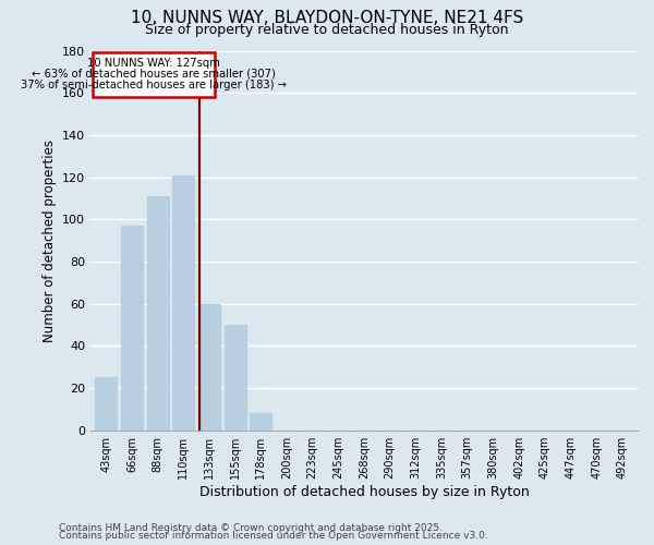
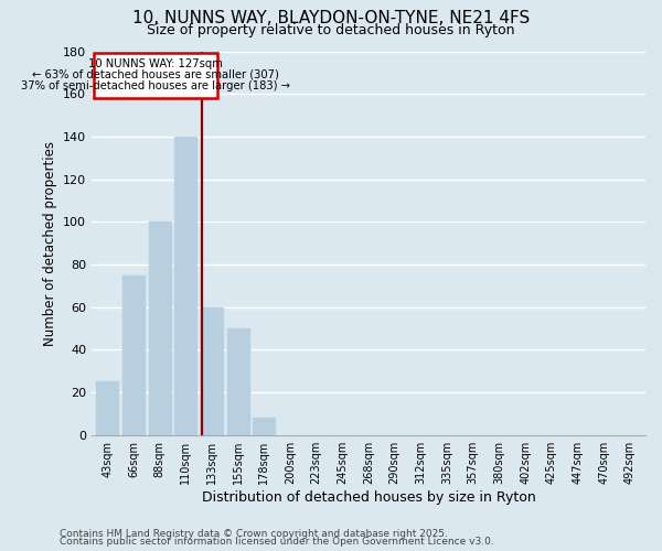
66sqm: 97 -> 75
88sqm: 111 -> 100
110sqm: 121 -> 140
